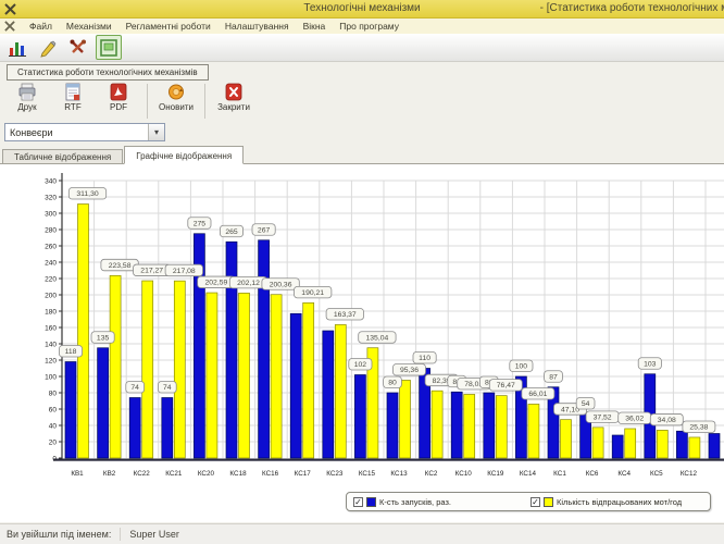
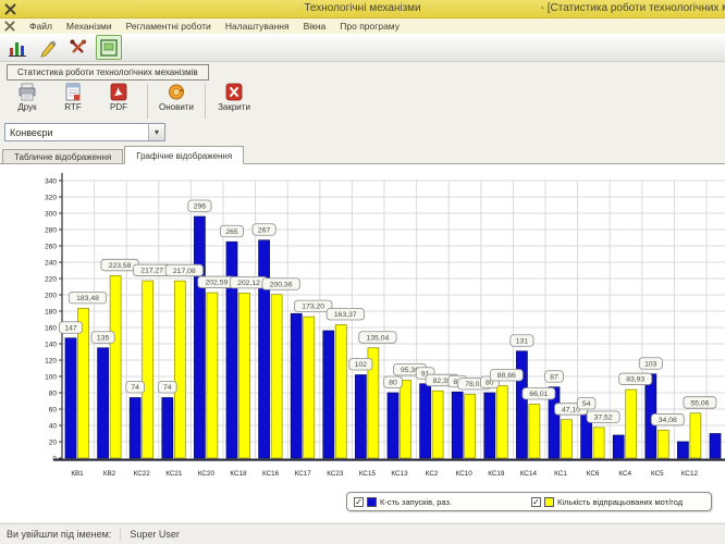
К-сть запусків, раз./КВ1: 118 -> 147
Кількість відпрацьованих мот/год/КВ1: 311,30 -> 183,48
К-сть запусків, раз./КС20: 275 -> 296
Кількість відпрацьованих мот/год/КС17: 190,21 -> 173,20
К-сть запусків, раз./КС2: 110 -> 91
Кількість відпрацьованих мот/год/КС19: 76,47 -> 88,66
К-сть запусків, раз./КС14: 100 -> 131
Кількість відпрацьованих мот/год/КС4: 36,02 -> 83,93
К-сть запусків, раз./КС12: 30 -> 20
Кількість відпрацьованих мот/год/КС12: 25,38 -> 55,06
